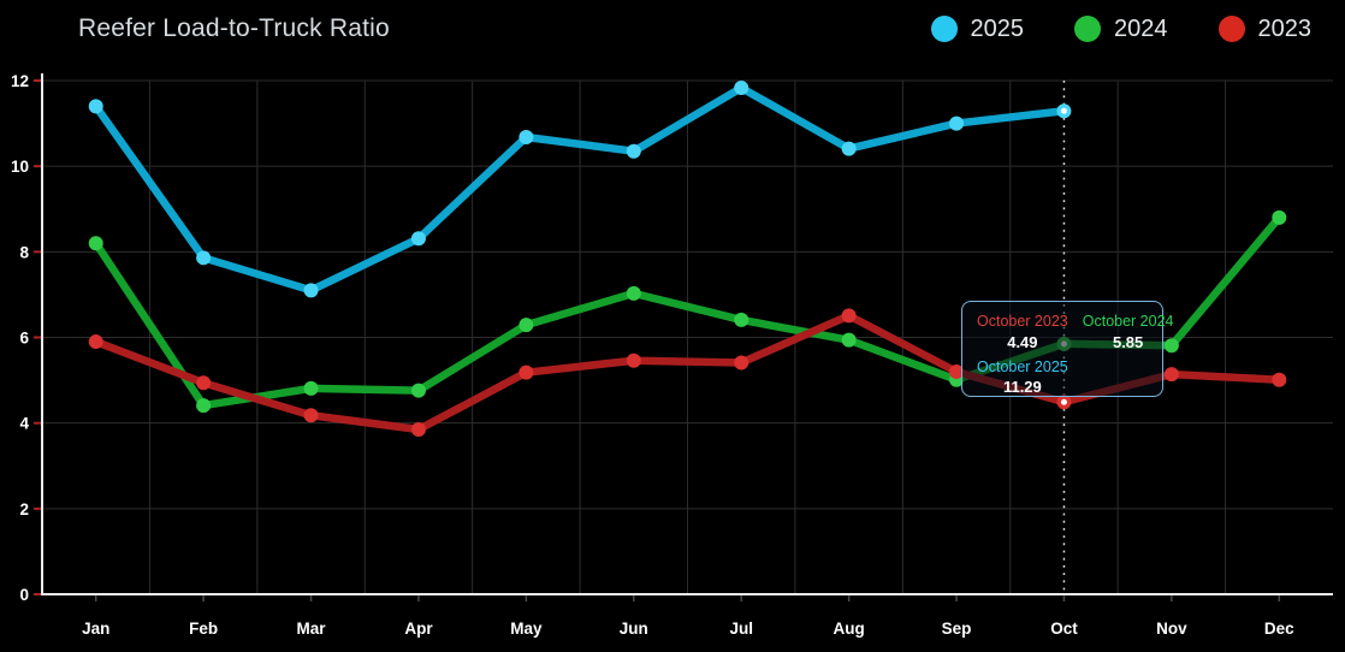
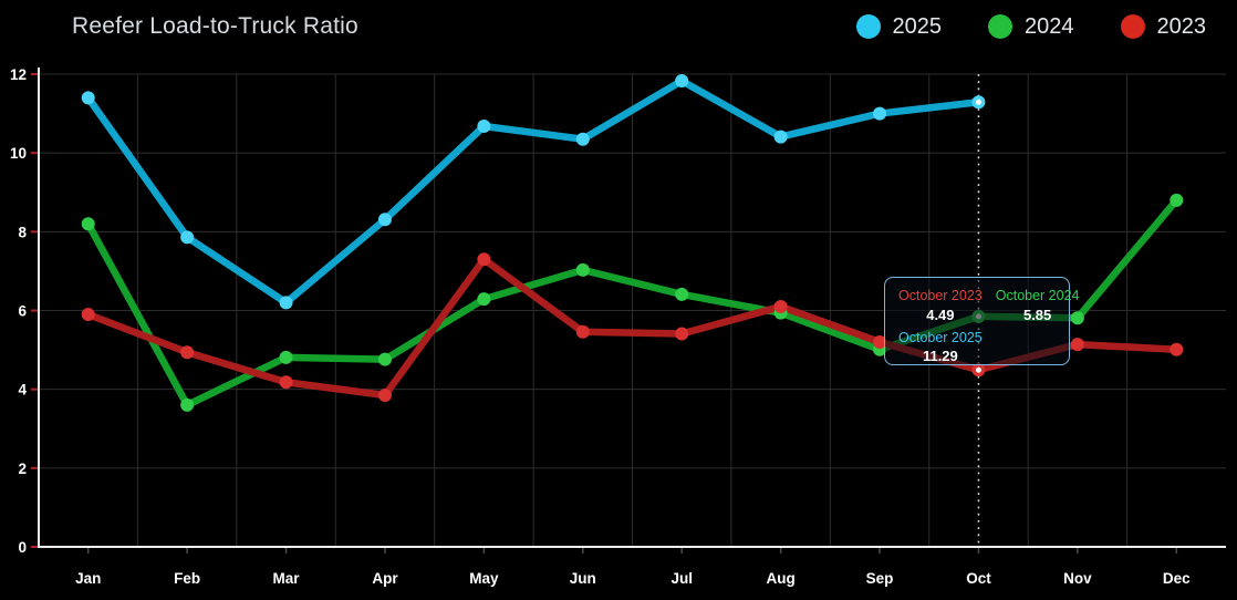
2024/Feb: 4.4 -> 3.6
2025/Mar: 7.1 -> 6.2
2023/May: 5.2 -> 7.3
2023/Aug: 6.5 -> 6.1
